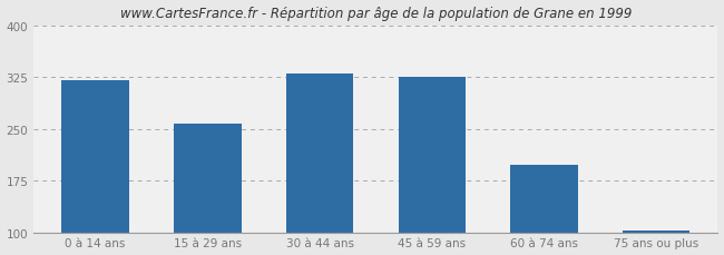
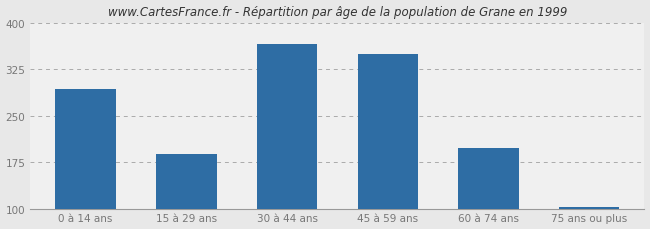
0 à 14 ans: 320 -> 294
15 à 29 ans: 258 -> 188
30 à 44 ans: 331 -> 366
45 à 59 ans: 326 -> 350
